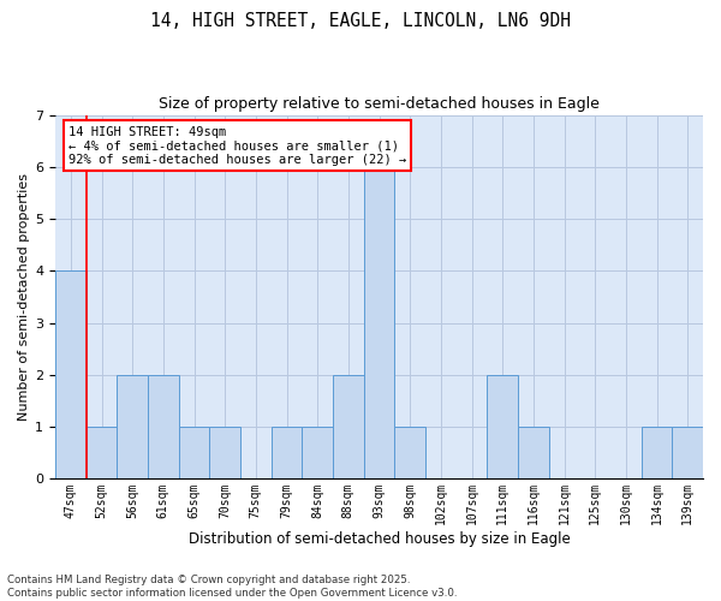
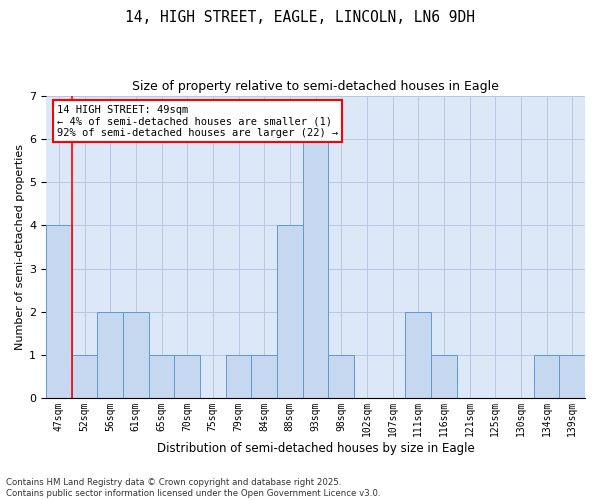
88sqm: 2 -> 4
